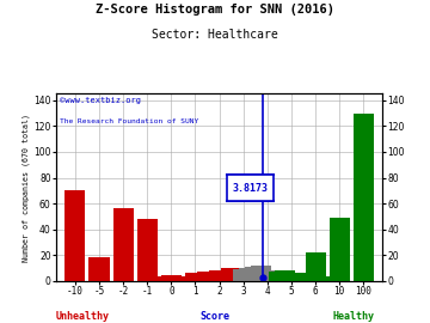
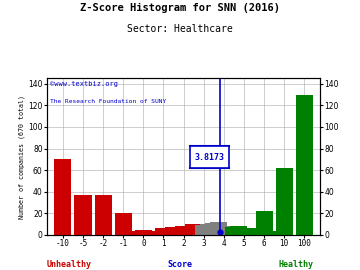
-5: 18 -> 37
-2: 56 -> 37
-1: 48 -> 20
10: 49 -> 62
